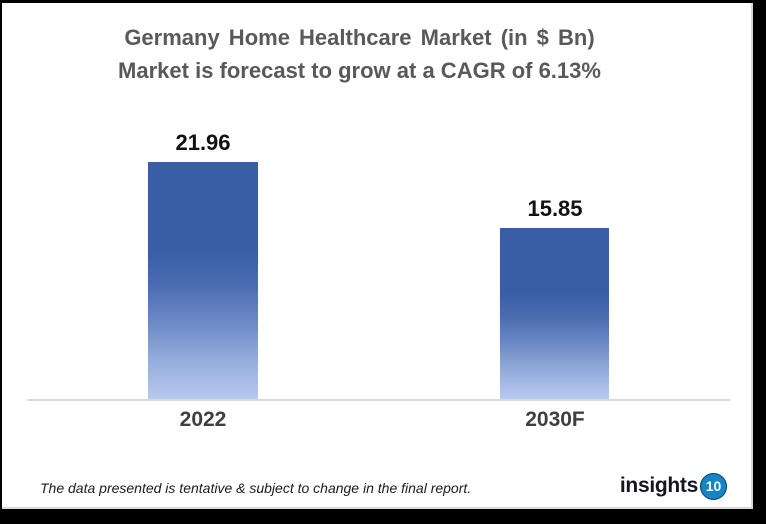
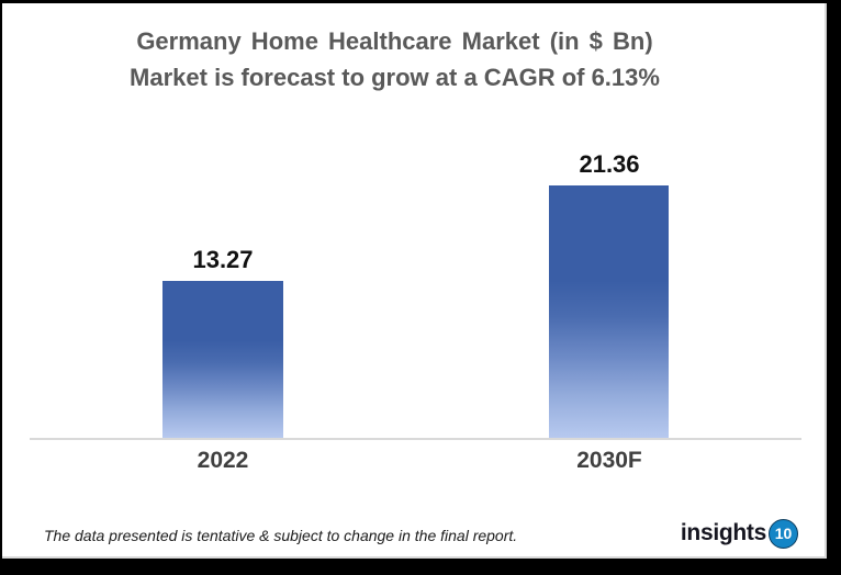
2022: 21.96 -> 13.27
2030F: 15.85 -> 21.36
